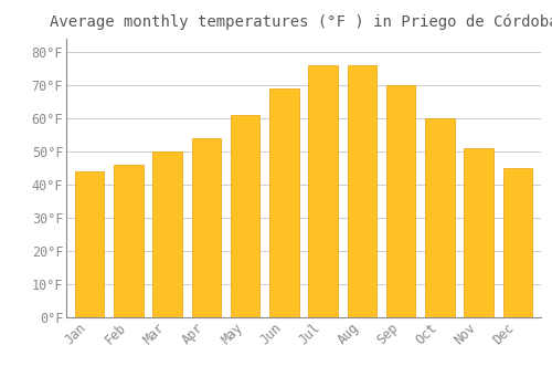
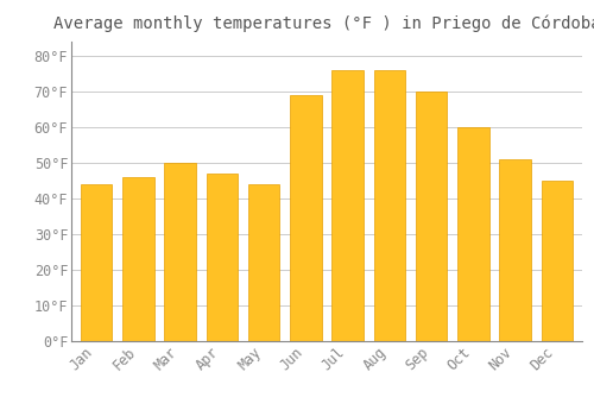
Apr: 54°F -> 47°F
May: 61°F -> 44°F
